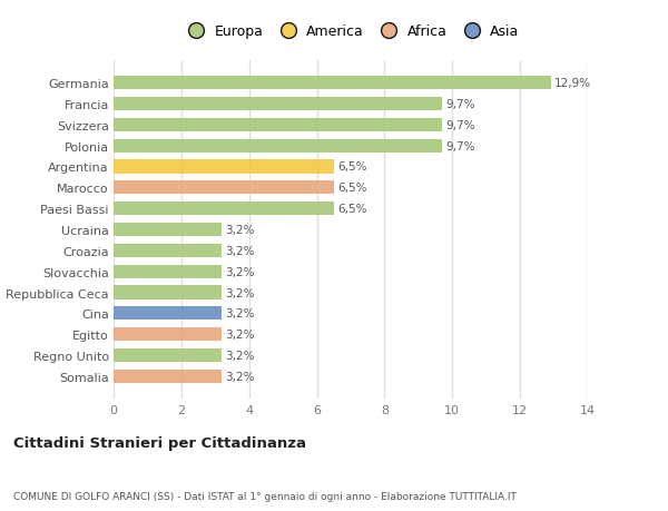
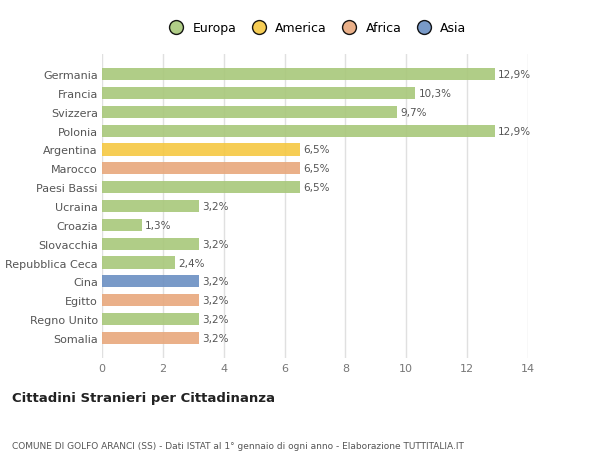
Francia: 9,7% -> 10,3%
Polonia: 9,7% -> 12,9%
Croazia: 3,2% -> 1,3%
Repubblica Ceca: 3,2% -> 2,4%
